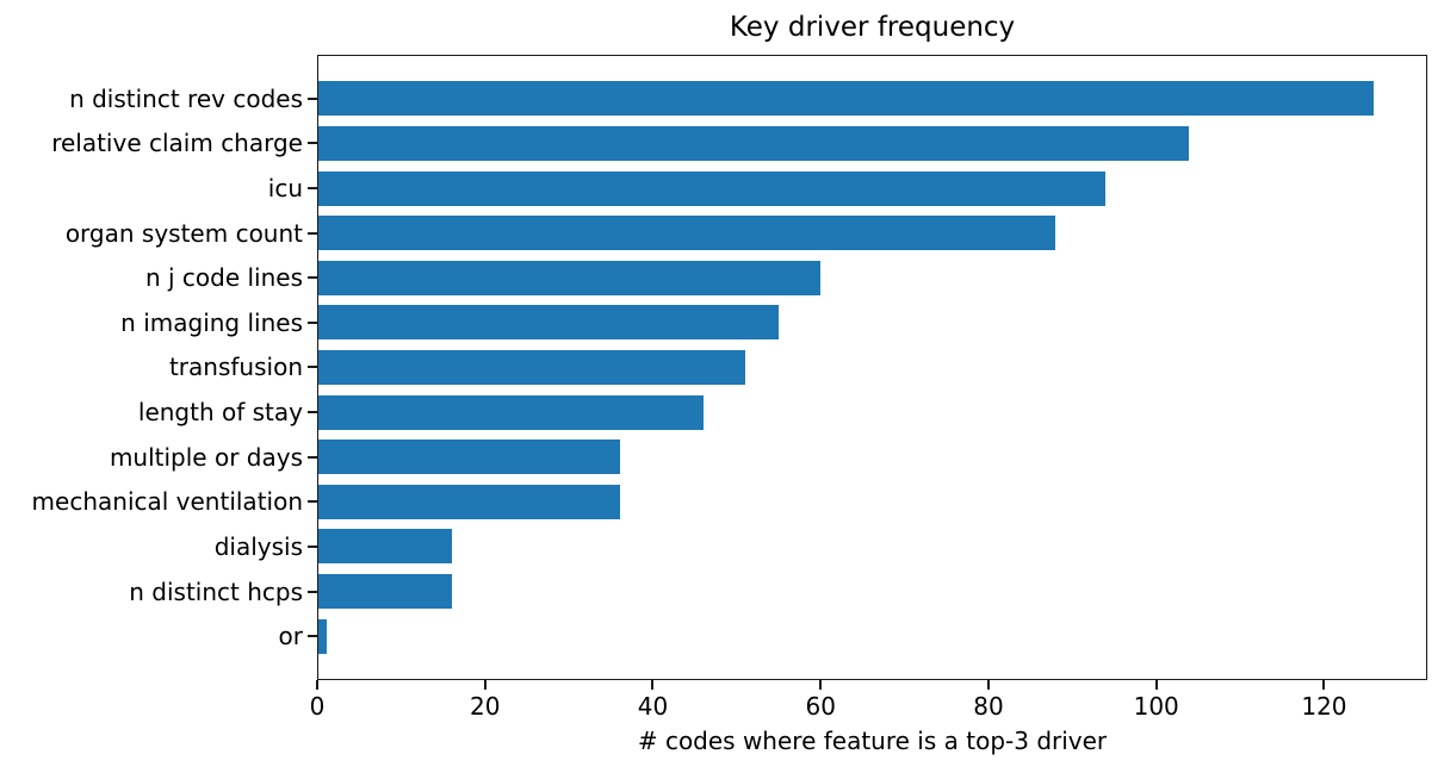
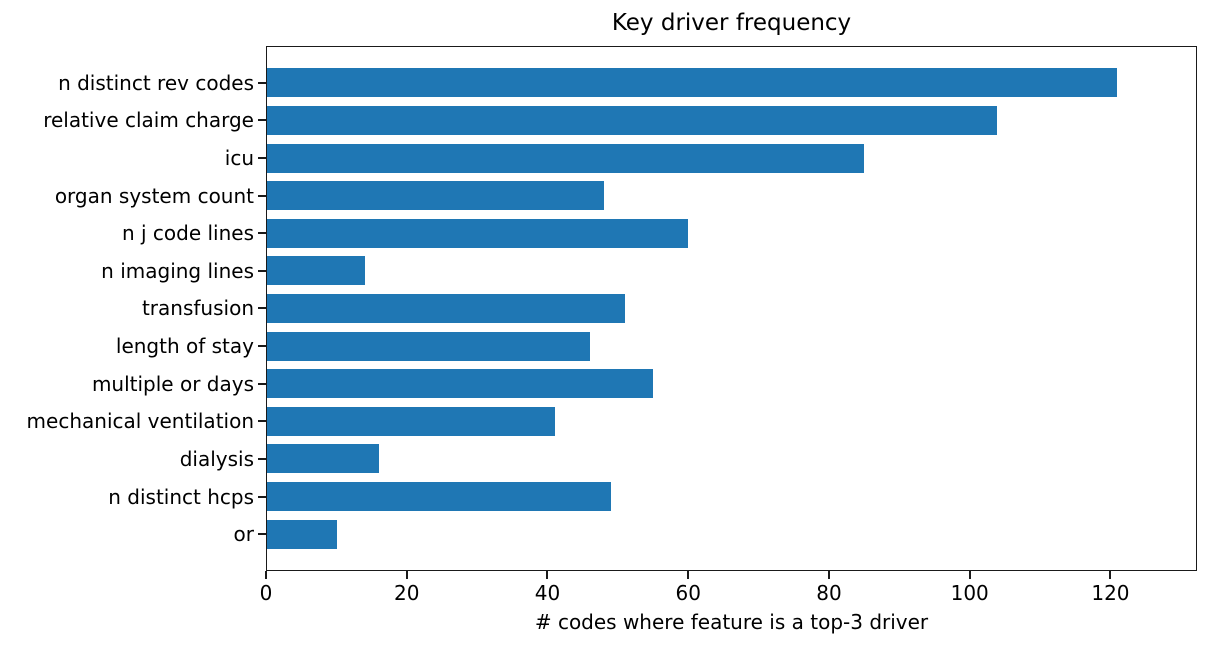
n distinct rev codes: 126 -> 121
icu: 94 -> 85
organ system count: 88 -> 48
n imaging lines: 55 -> 14
multiple or days: 36 -> 55
mechanical ventilation: 36 -> 41
n distinct hcps: 16 -> 49
or: 1 -> 10
